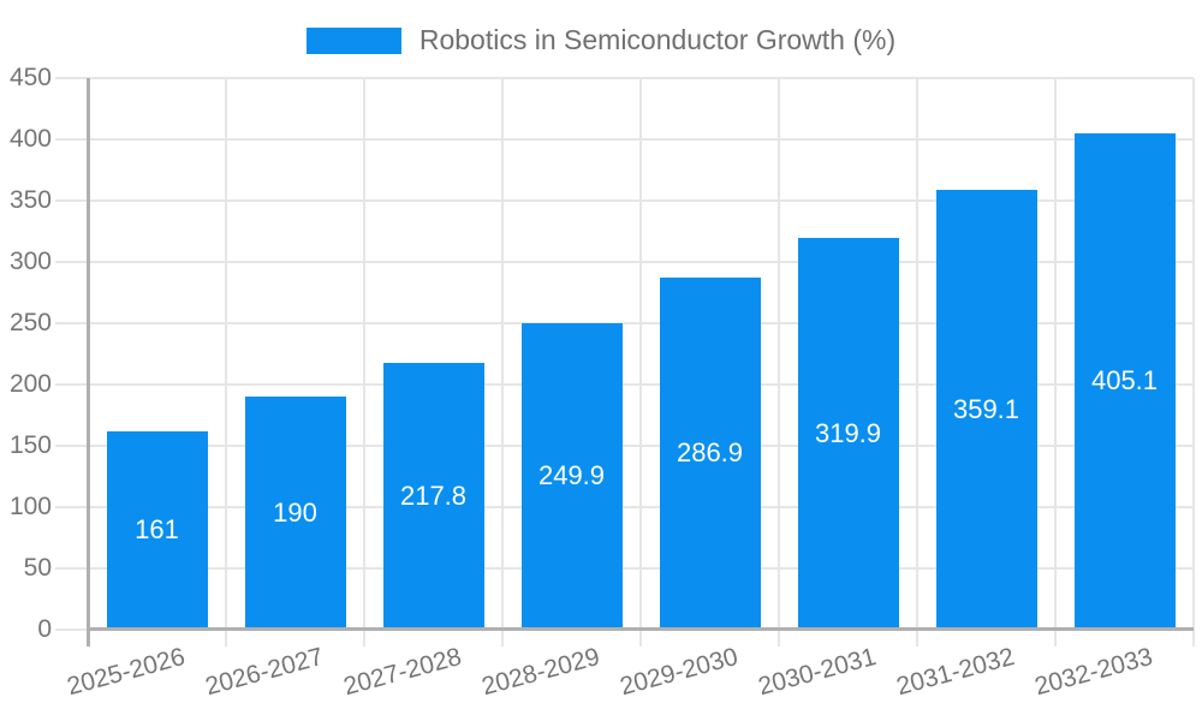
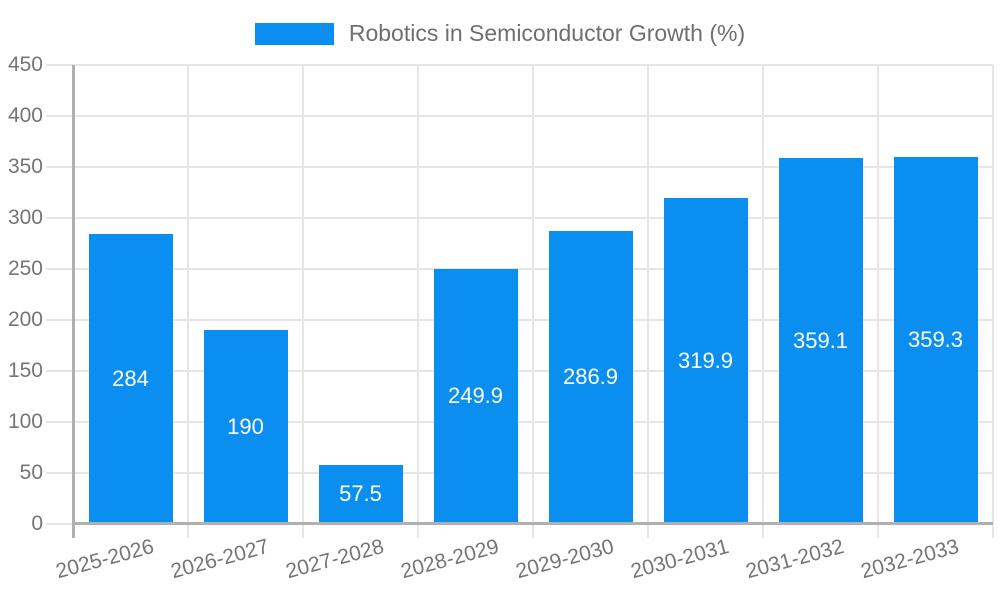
2025-2026: 161 -> 284
2027-2028: 217.8 -> 57.5
2032-2033: 405.1 -> 359.3
